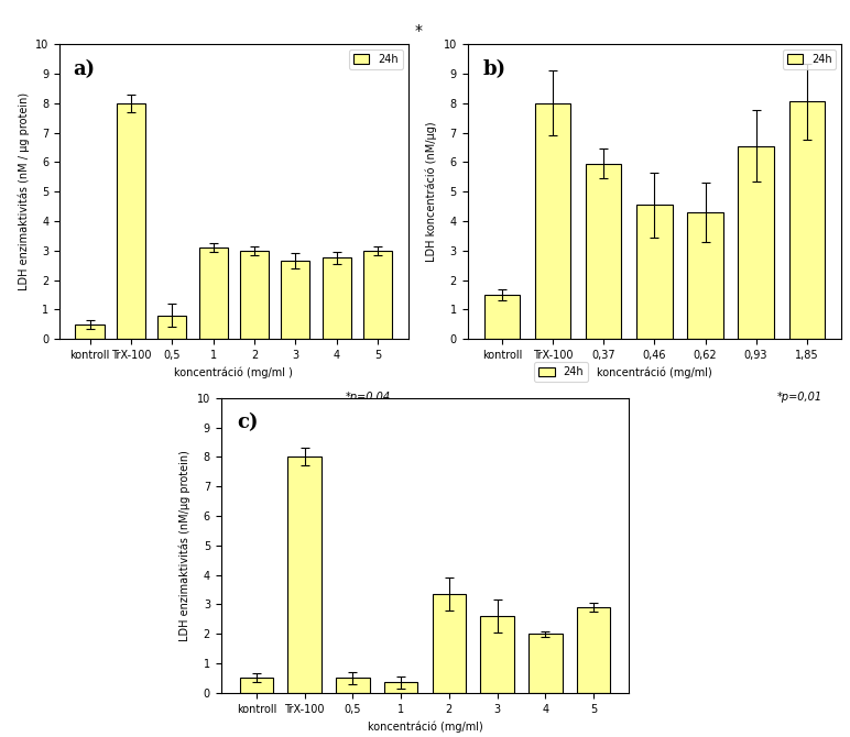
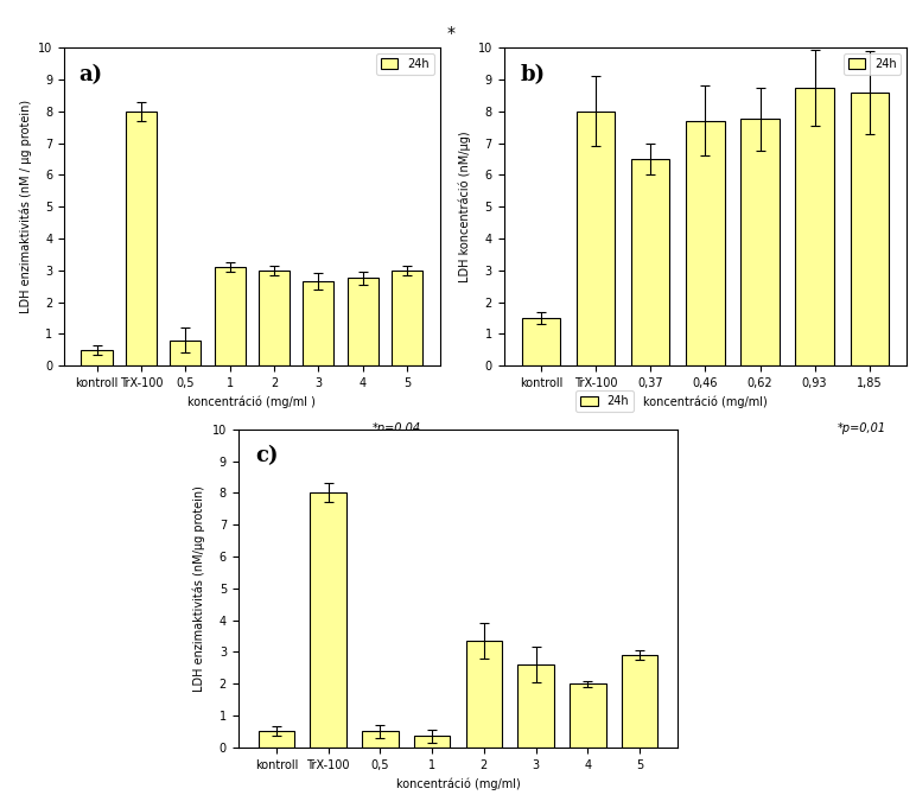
0,37: 5.95 -> 6.50
0,46: 4.55 -> 7.70
0,62: 4.30 -> 7.75
0,93: 6.55 -> 8.75
1,85: 8.05 -> 8.60
